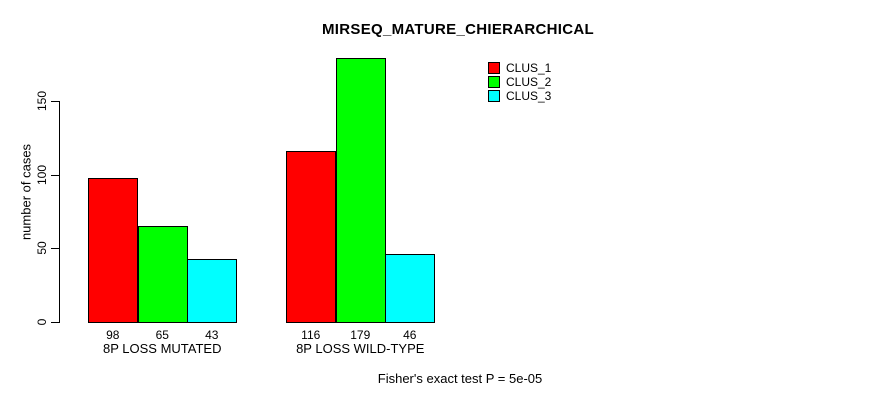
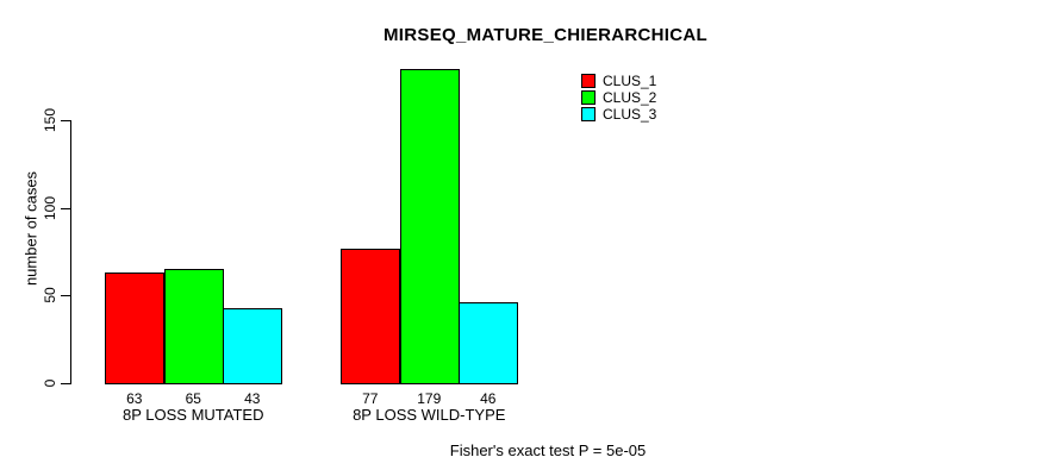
CLUS_1/8P LOSS MUTATED: 98 -> 63
CLUS_1/8P LOSS WILD-TYPE: 116 -> 77
